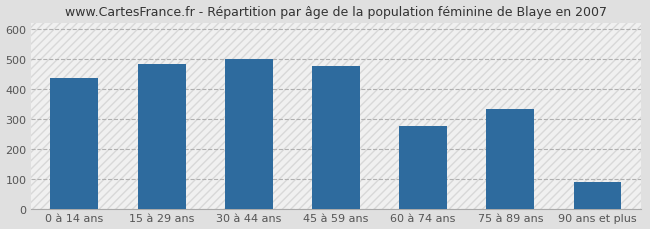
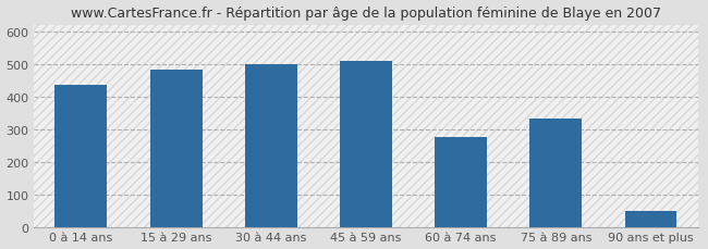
45 à 59 ans: 475 -> 510
90 ans et plus: 90 -> 52
